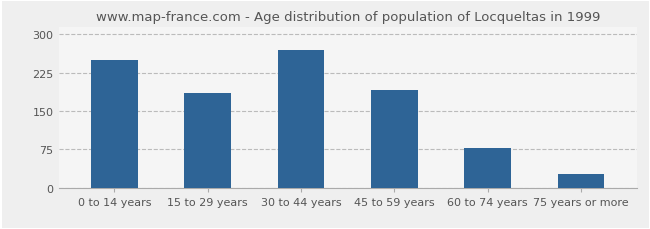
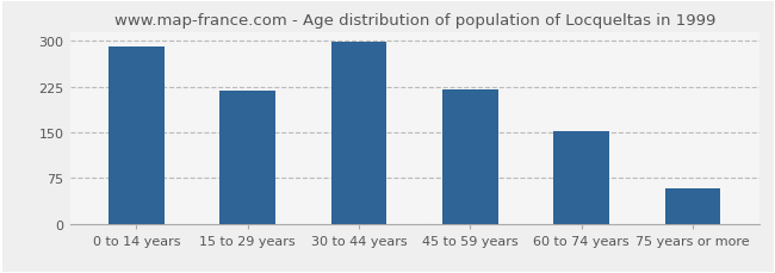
0 to 14 years: 250 -> 291
15 to 29 years: 186 -> 218
30 to 44 years: 270 -> 298
45 to 59 years: 190 -> 220
60 to 74 years: 78 -> 152
75 years or more: 26 -> 57
